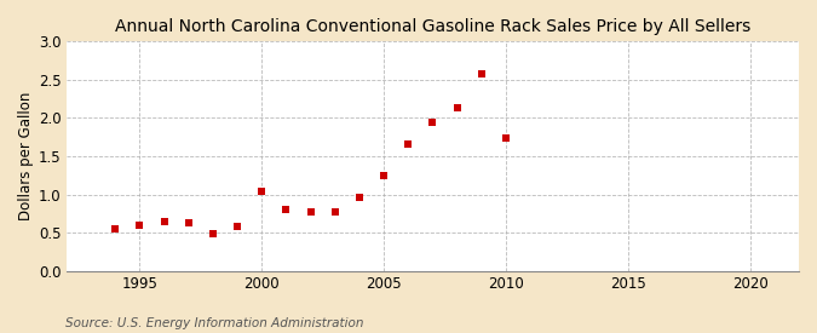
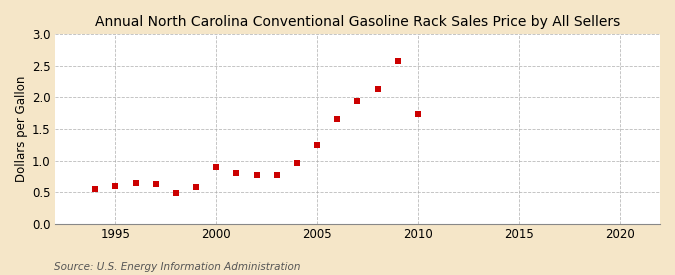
2000: 1.04 -> 0.90
